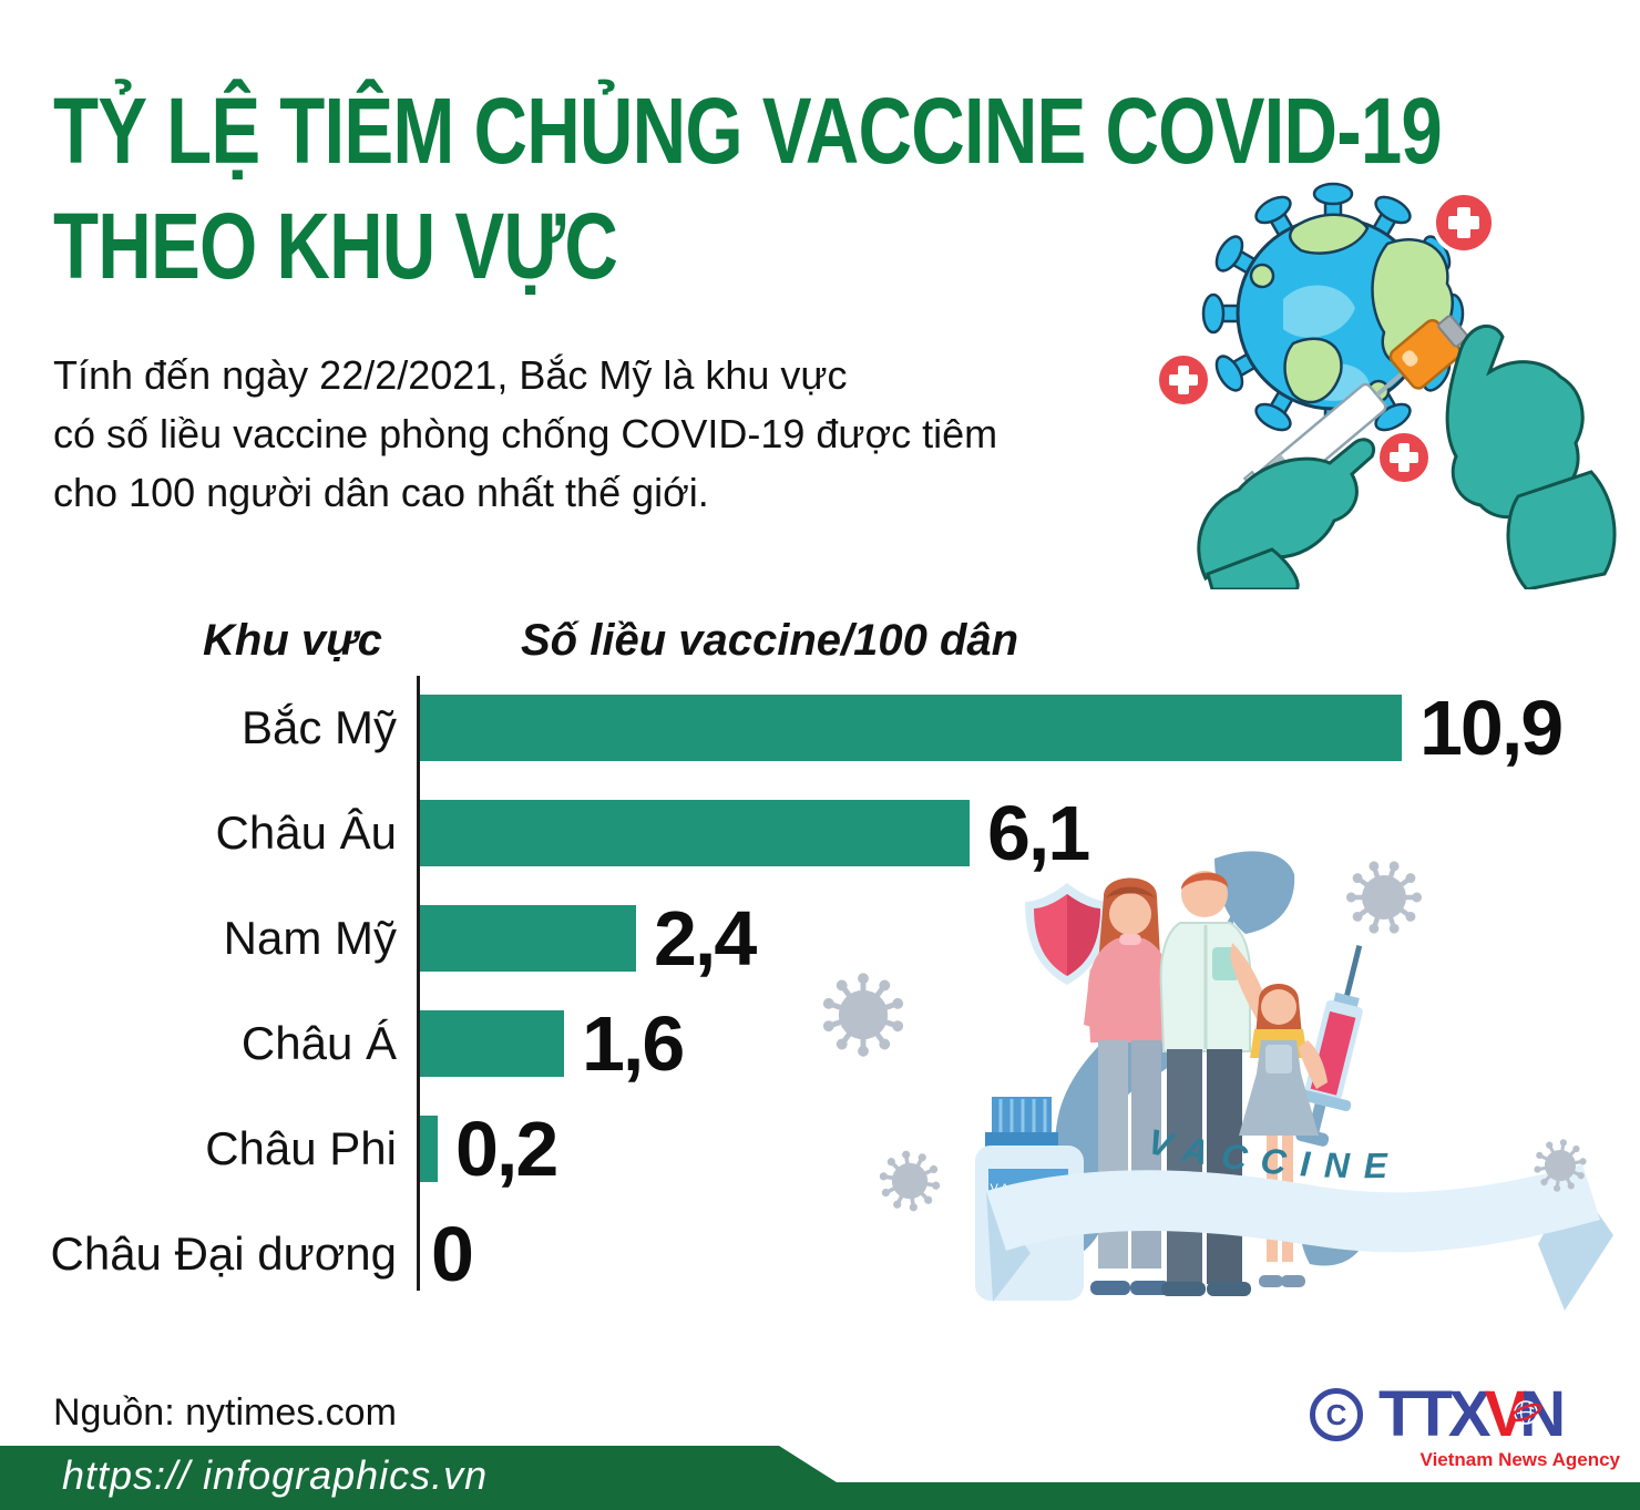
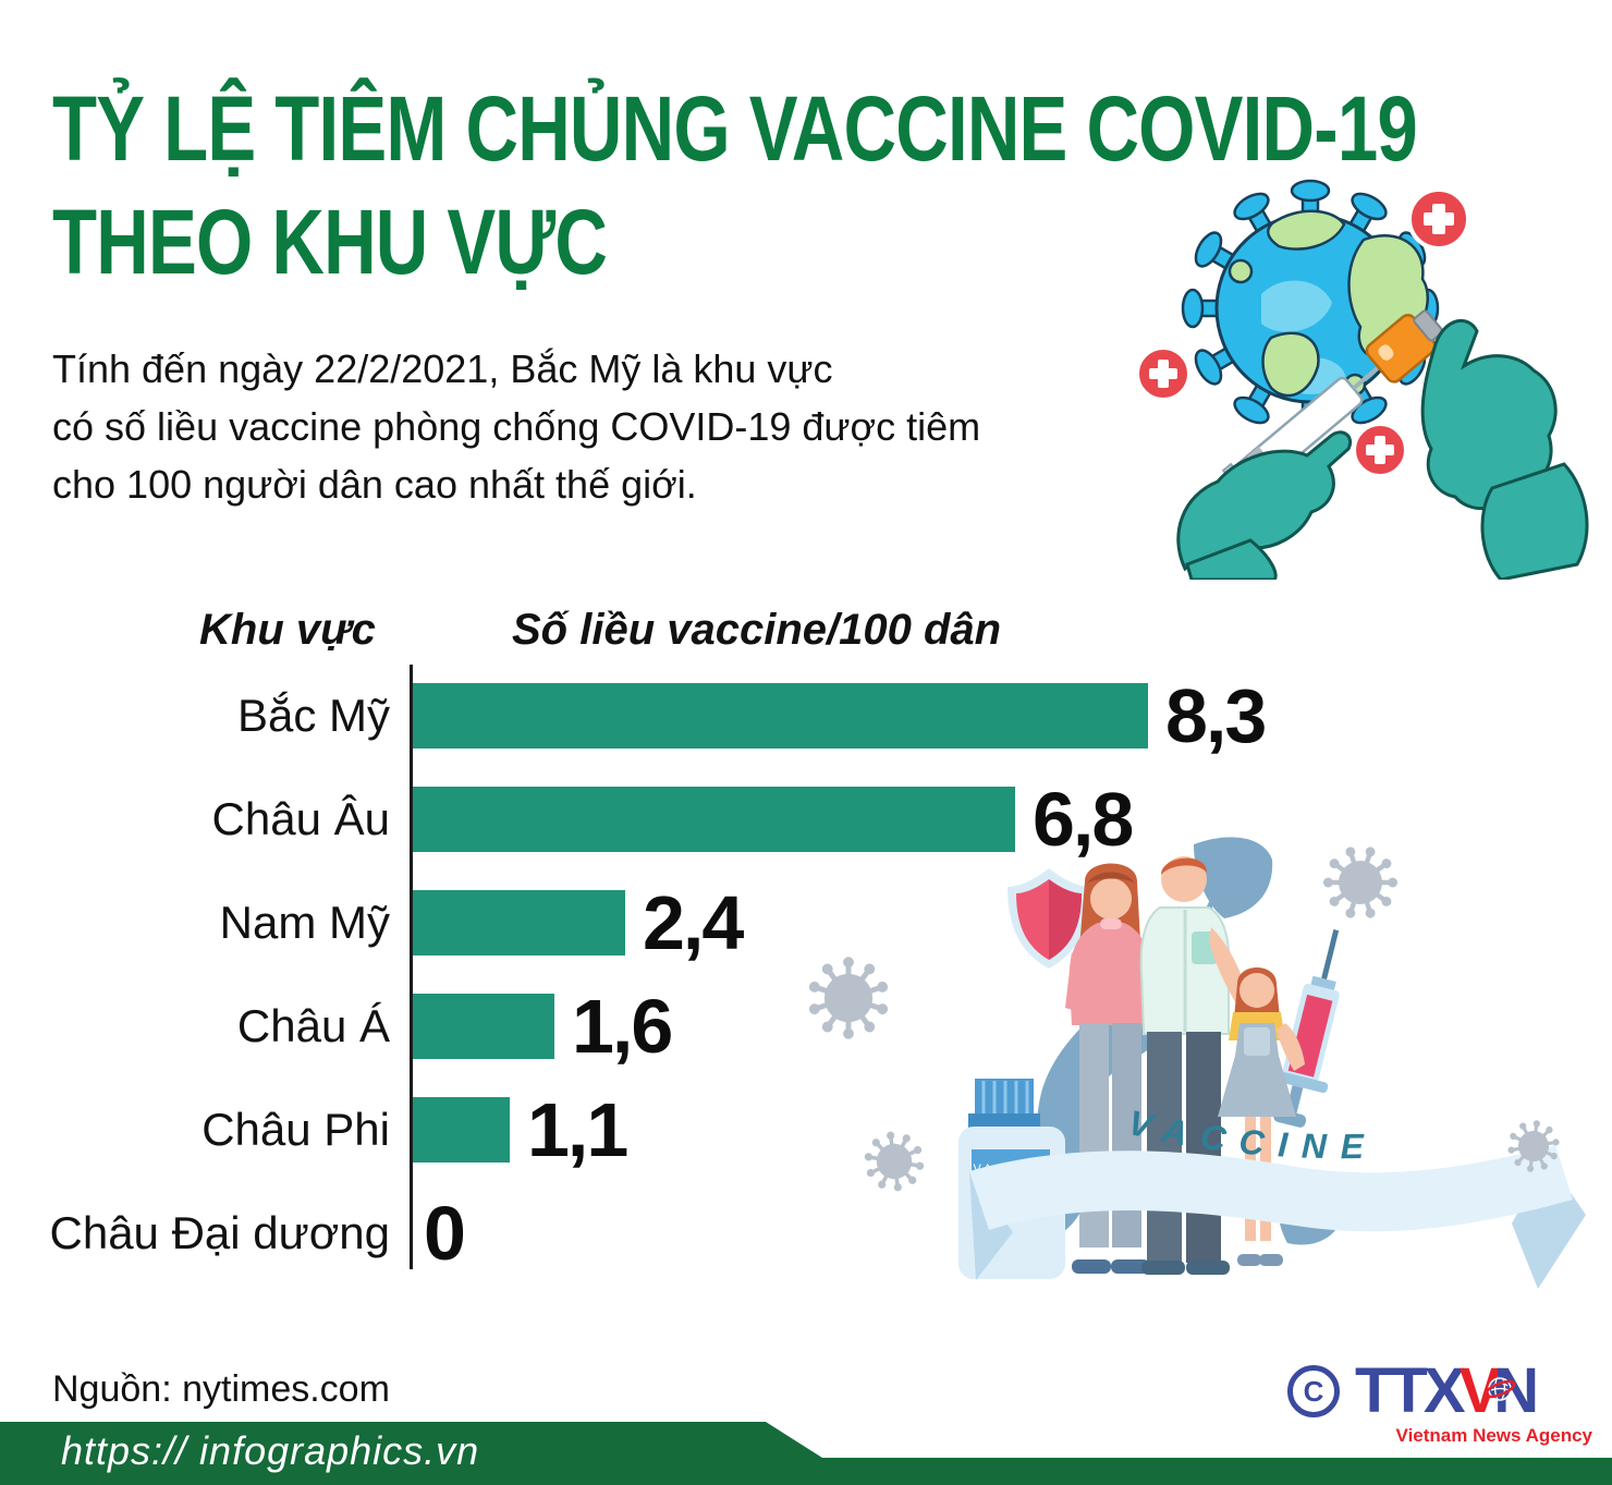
Bắc Mỹ: 10,9 -> 8,3
Châu Âu: 6,1 -> 6,8
Châu Phi: 0,2 -> 1,1
